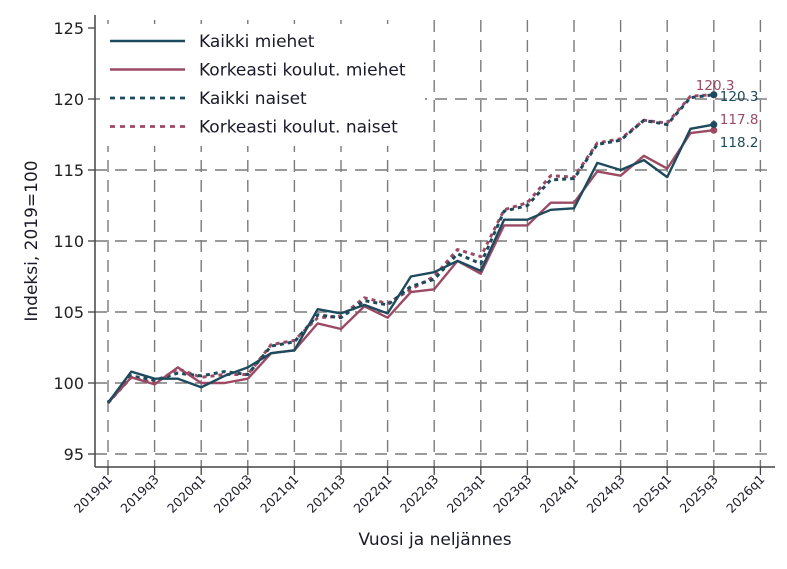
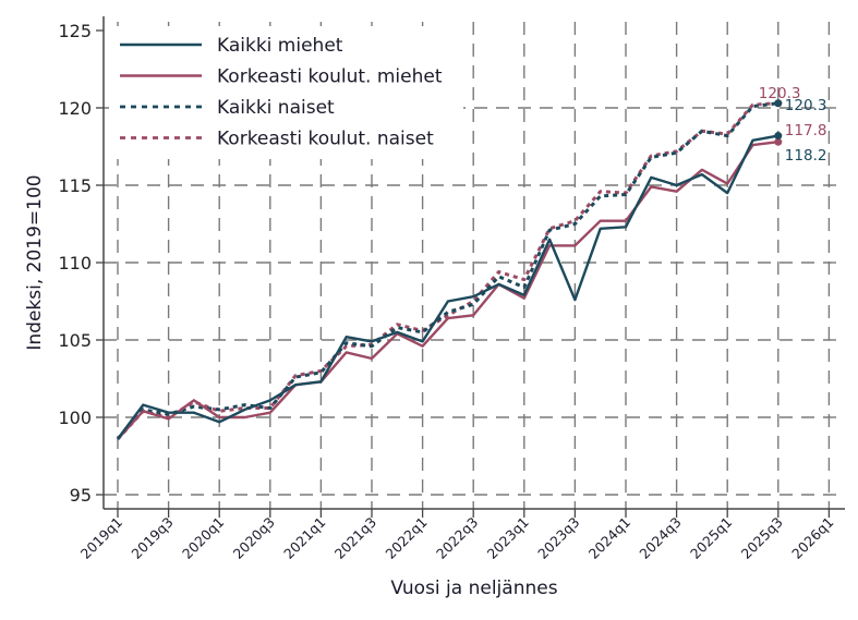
Kaikki miehet/2023q3: 111.5 -> 107.6
